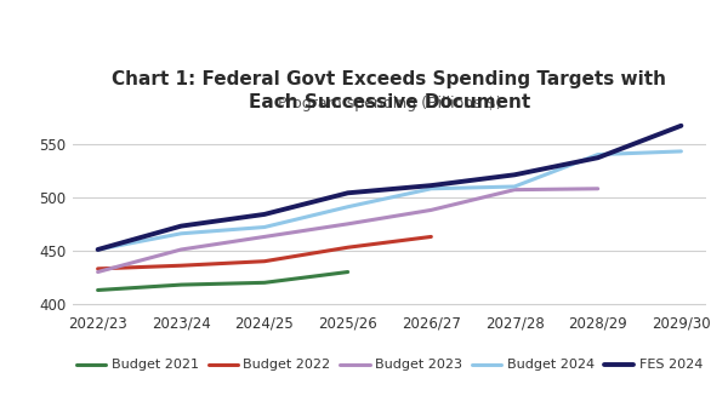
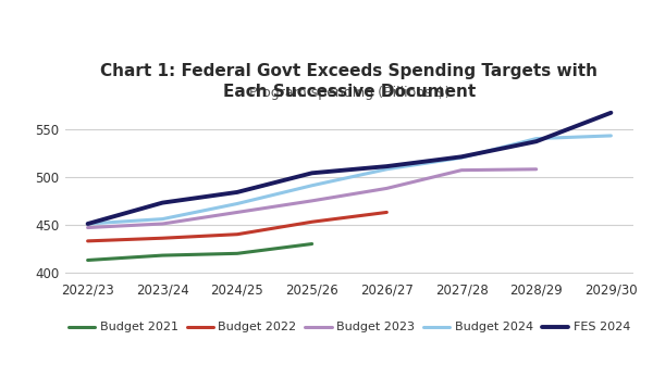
Budget 2023/2022/23: 430 -> 447
Budget 2024/2023/24: 466 -> 456
Budget 2024/2027/28: 510 -> 520
